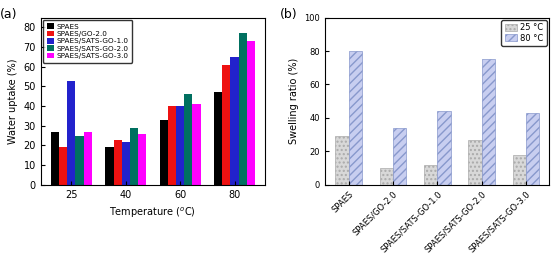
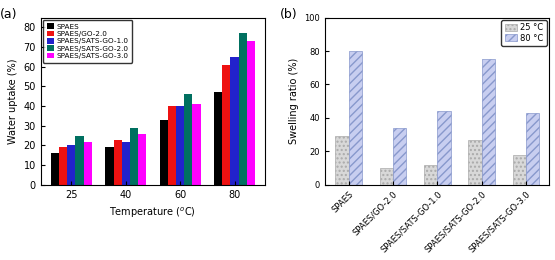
SPAES/25: 27 -> 16
SPAES/SATS-GO-1.0/25: 53 -> 20
SPAES/SATS-GO-3.0/25: 27 -> 22
